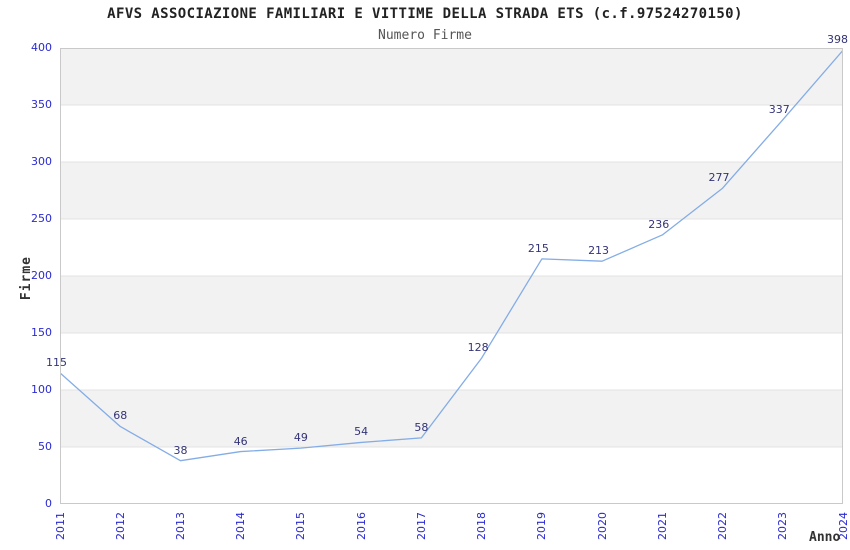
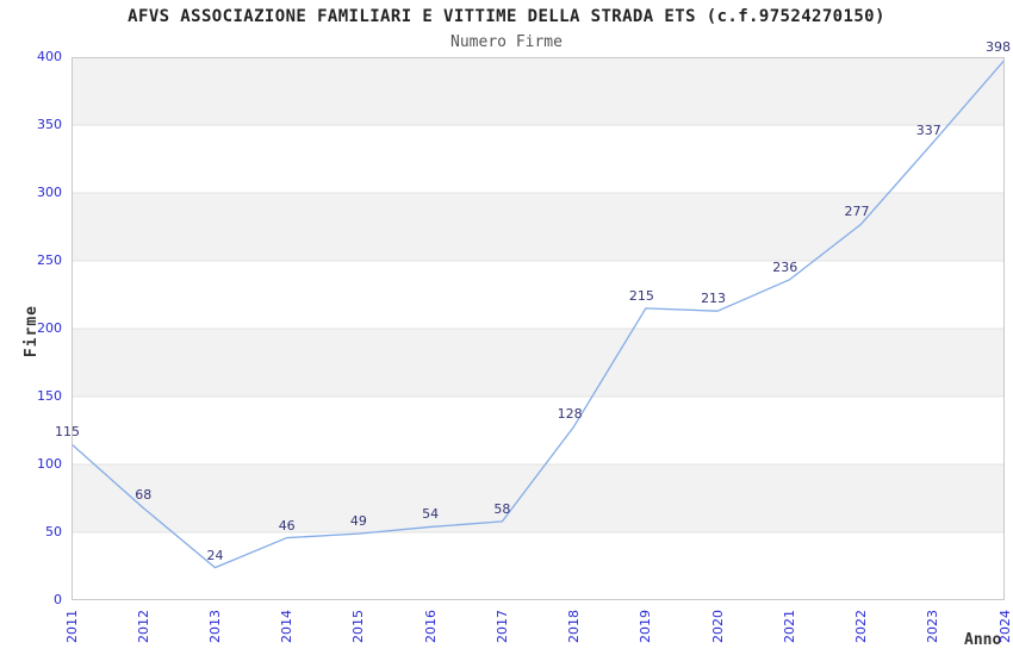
2013: 38 -> 24
